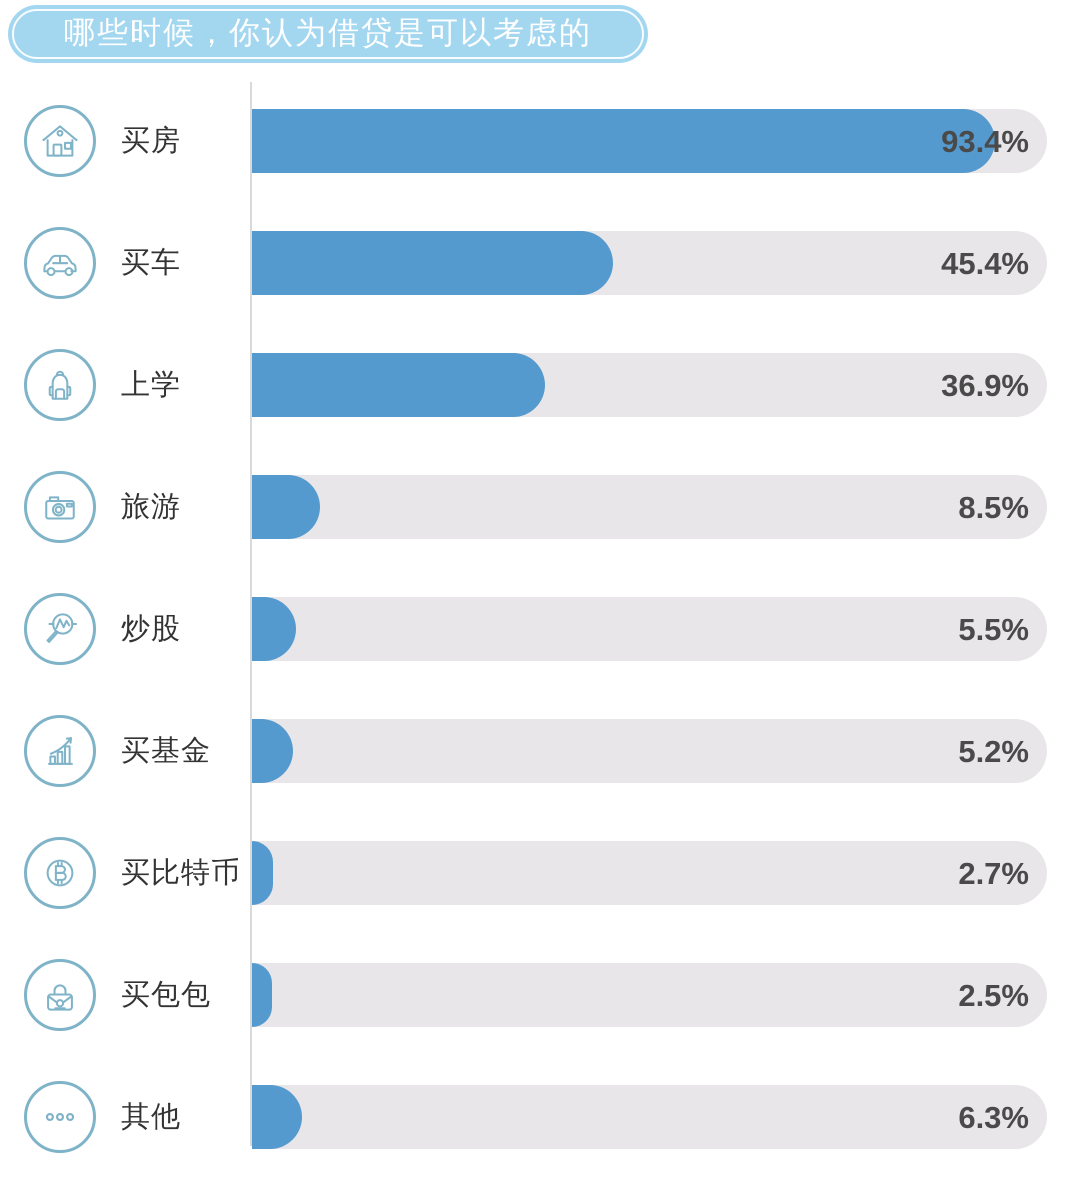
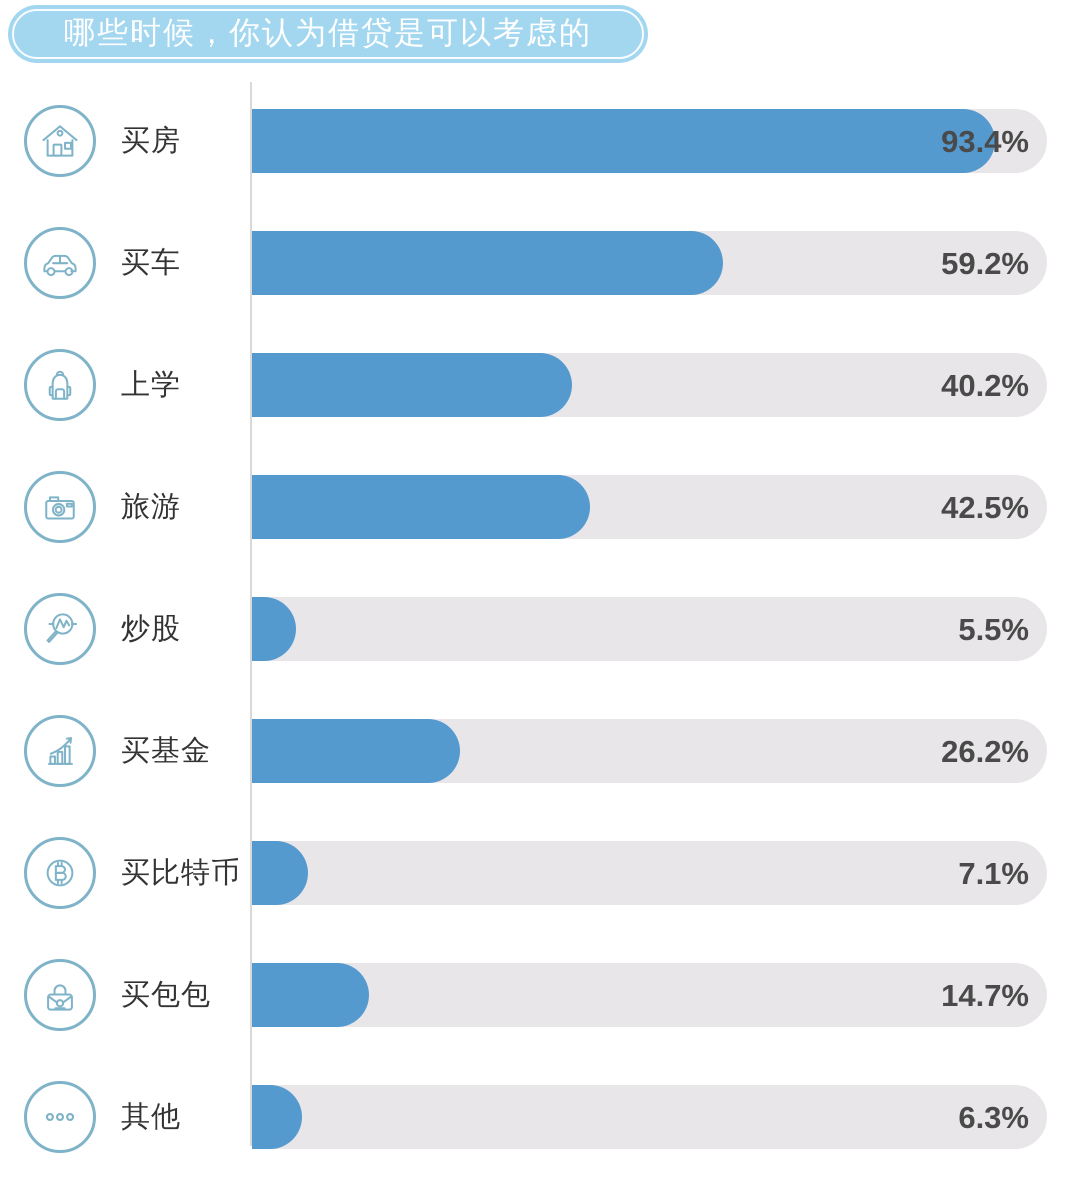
买车: 45.4% -> 59.2%
上学: 36.9% -> 40.2%
旅游: 8.5% -> 42.5%
买基金: 5.2% -> 26.2%
买比特币: 2.7% -> 7.1%
买包包: 2.5% -> 14.7%
